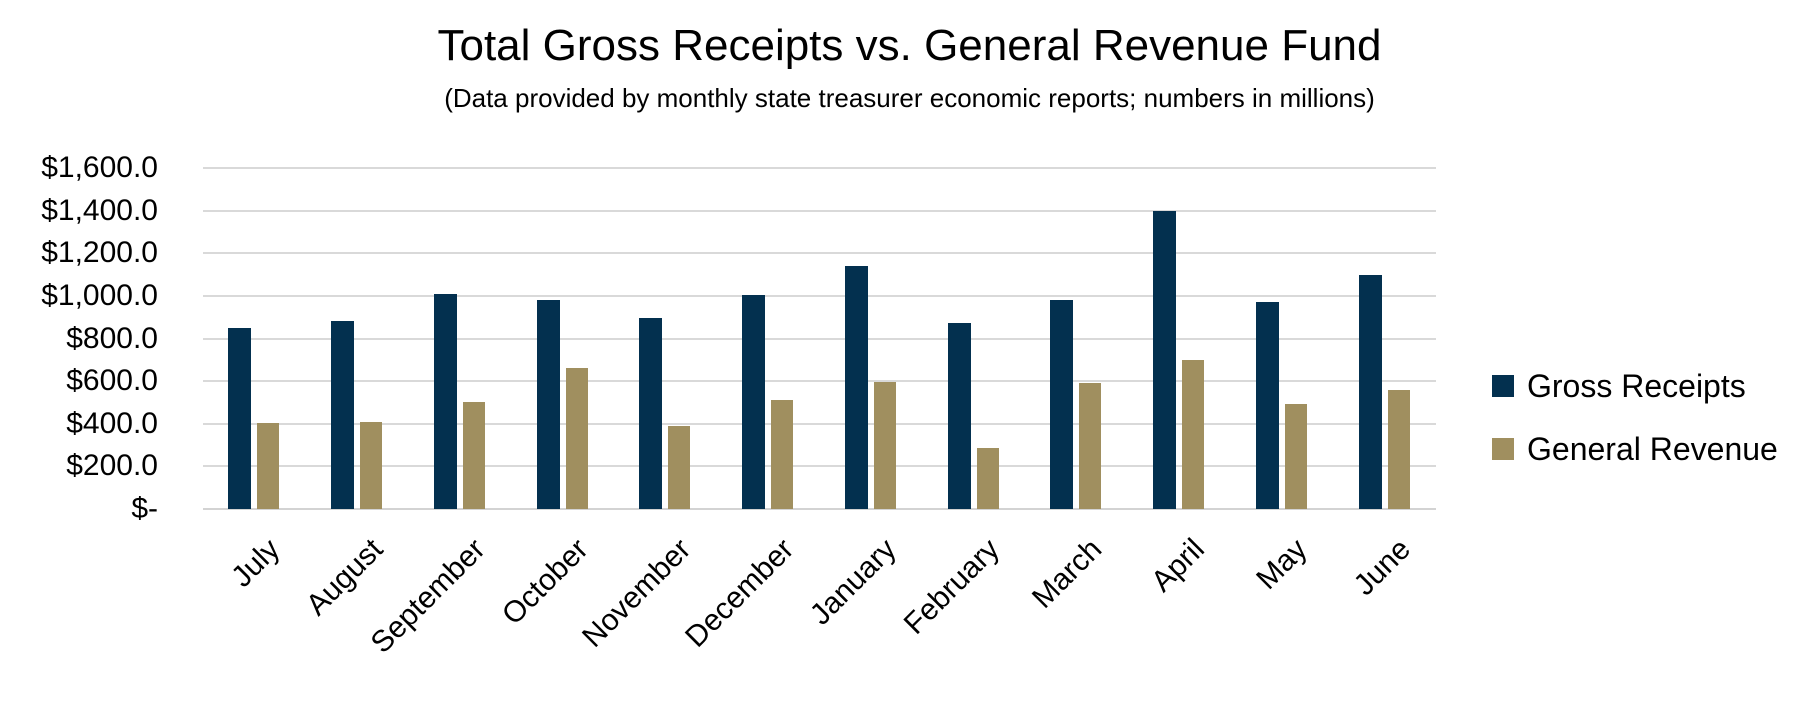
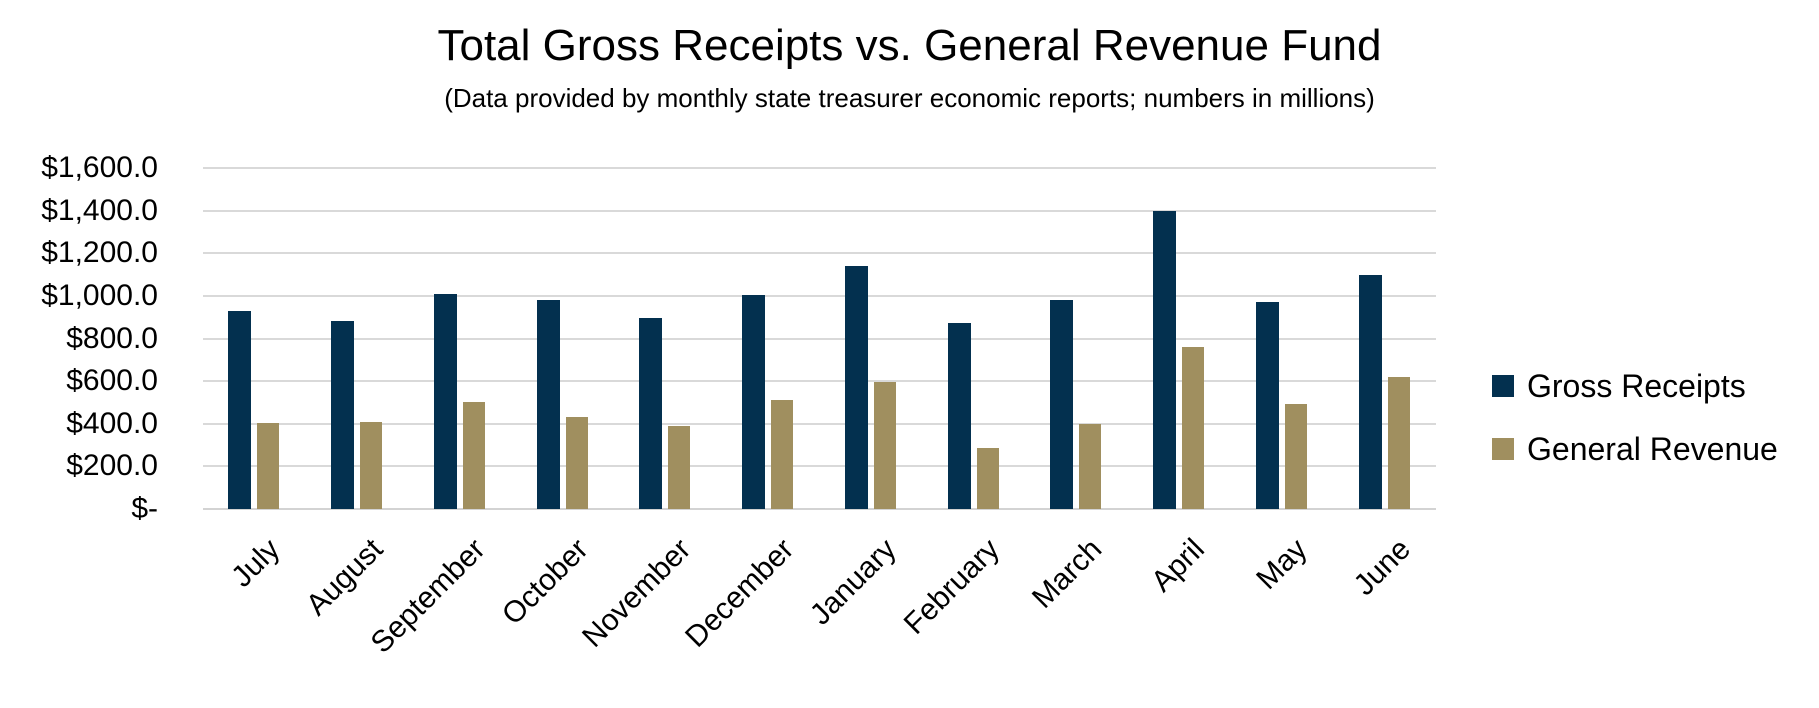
Gross Receipts/July: $850 -> $930
General Revenue/October: $660 -> $430
General Revenue/March: $590 -> $400
General Revenue/April: $700 -> $760
General Revenue/June: $560 -> $620
